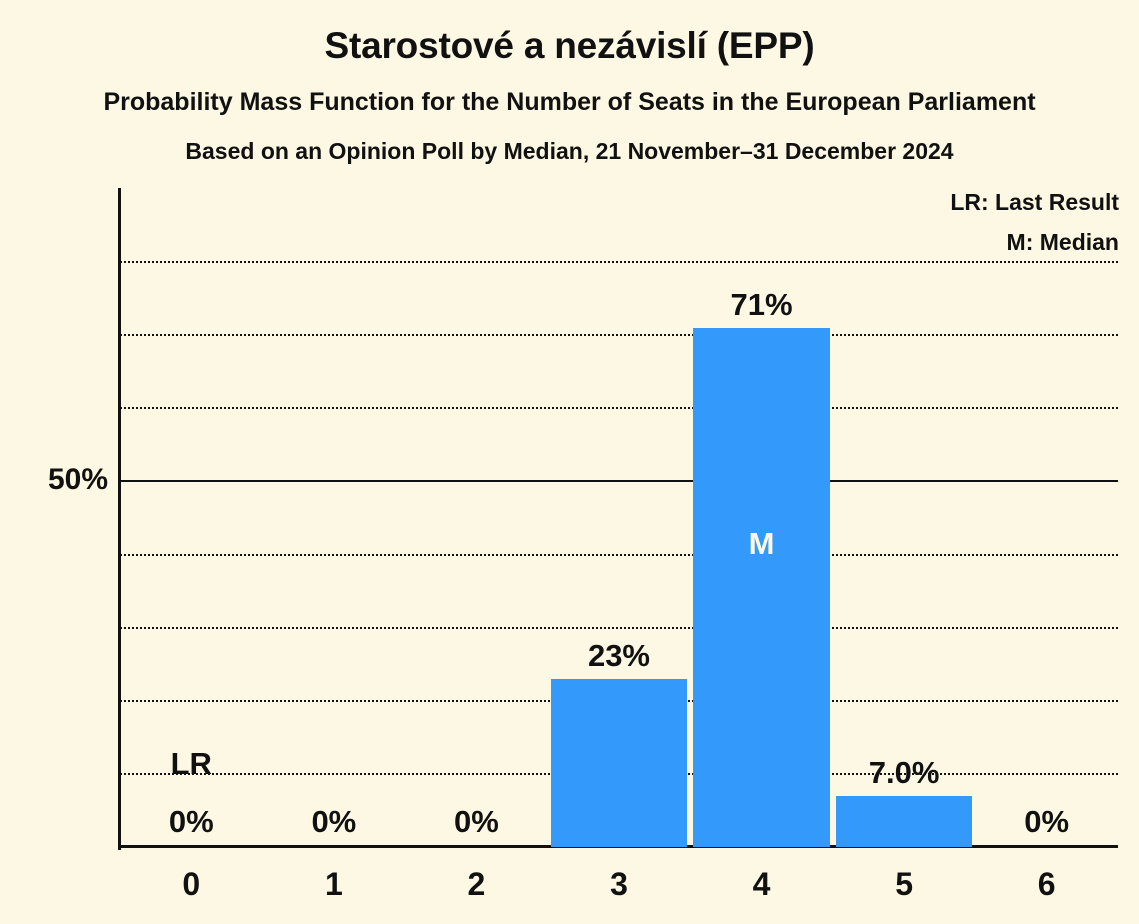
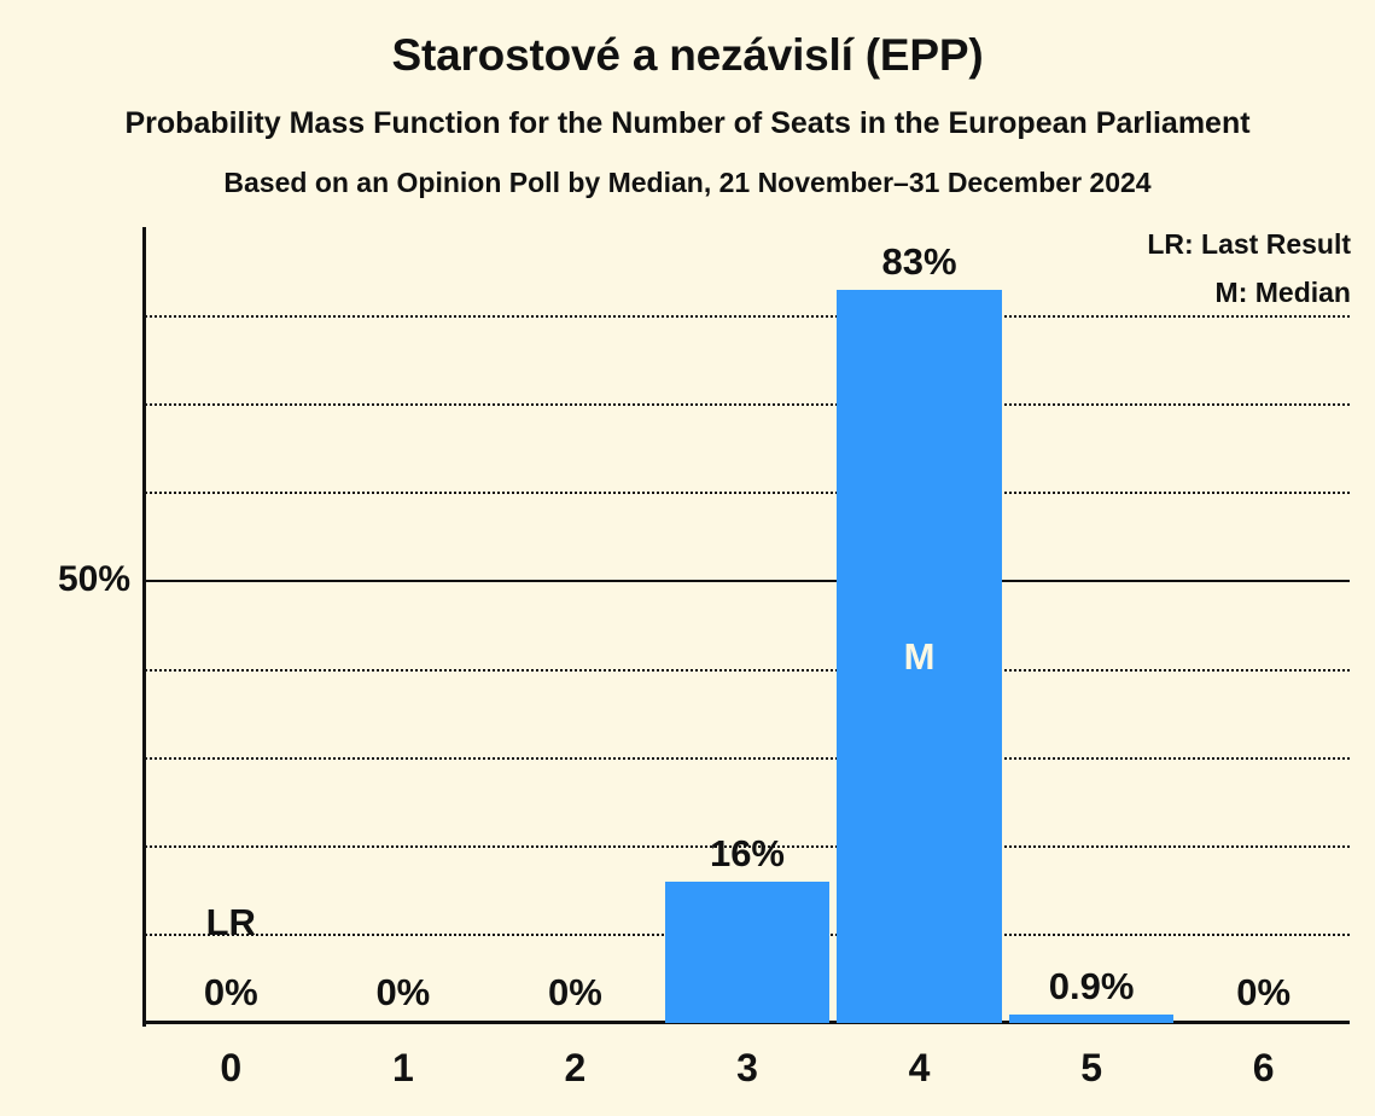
3: 23% -> 16%
4: 71% -> 83%
5: 7.0% -> 0.9%
